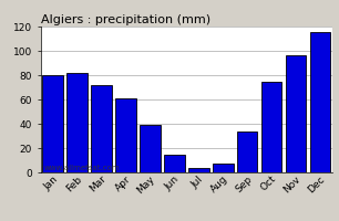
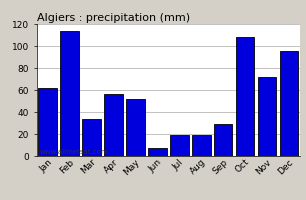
Jan: 80 -> 62
Feb: 82 -> 114
Mar: 72 -> 34
Apr: 61 -> 56
May: 39 -> 52
Jun: 15 -> 7
Jul: 4 -> 19
Aug: 7 -> 19
Sep: 34 -> 29
Oct: 75 -> 108
Nov: 96 -> 72
Dec: 115 -> 95
